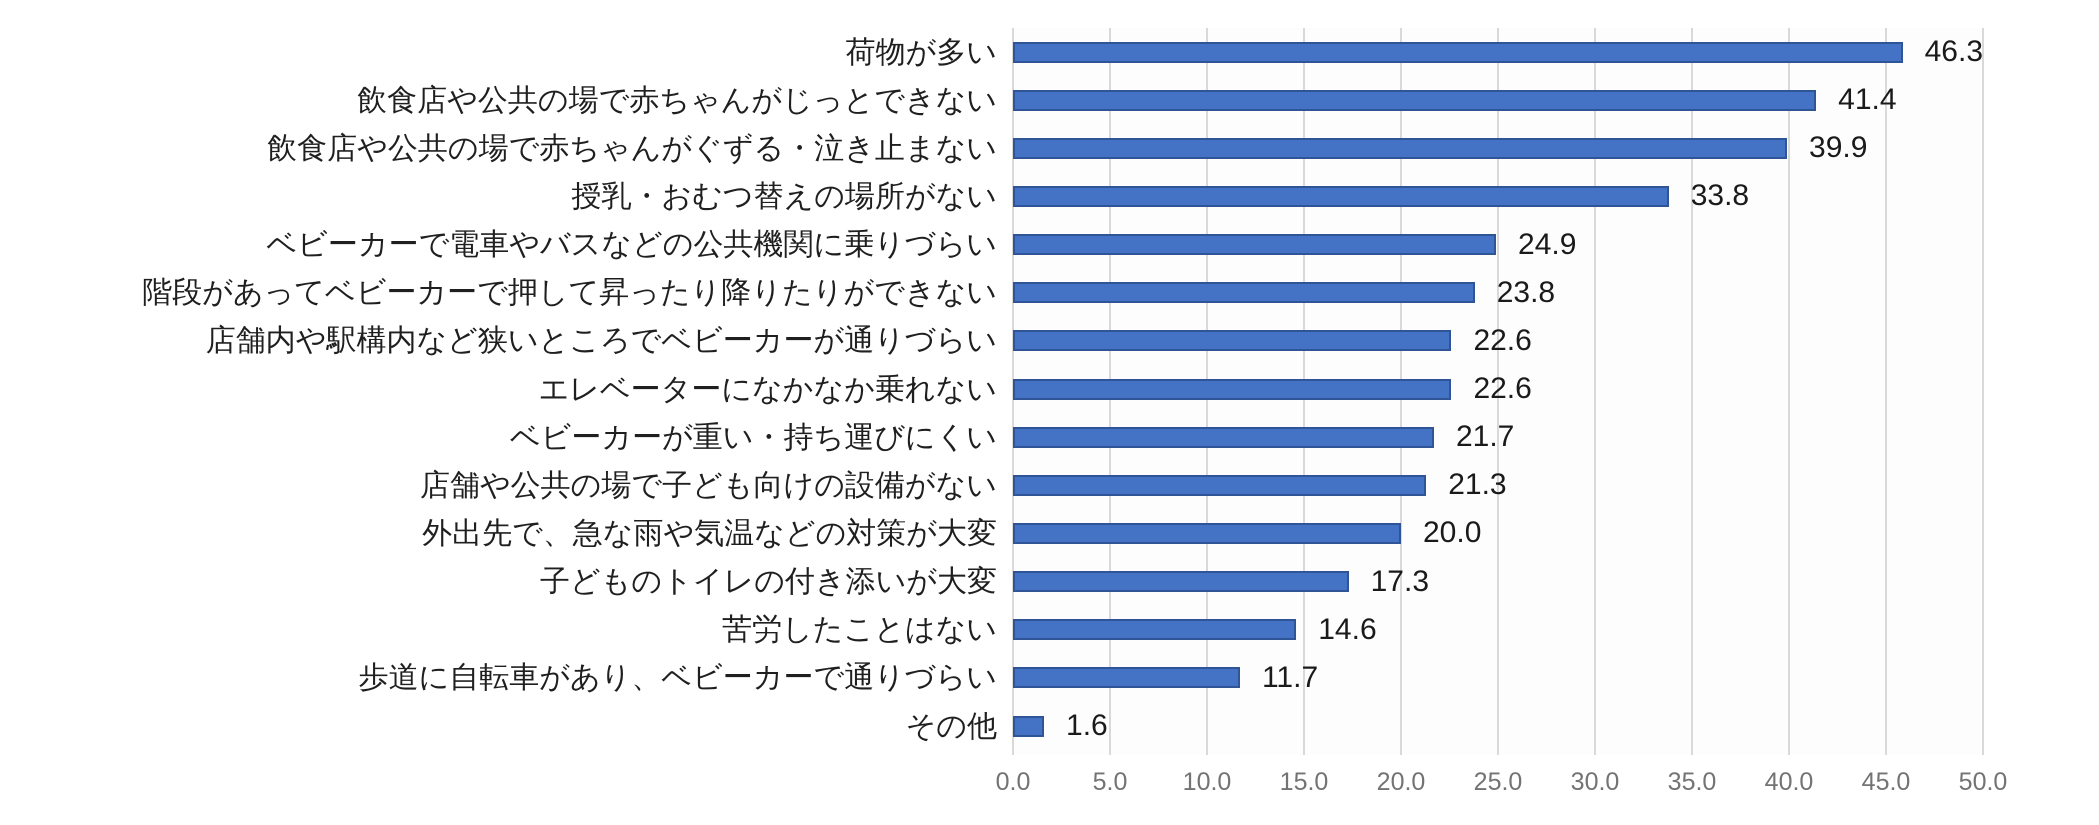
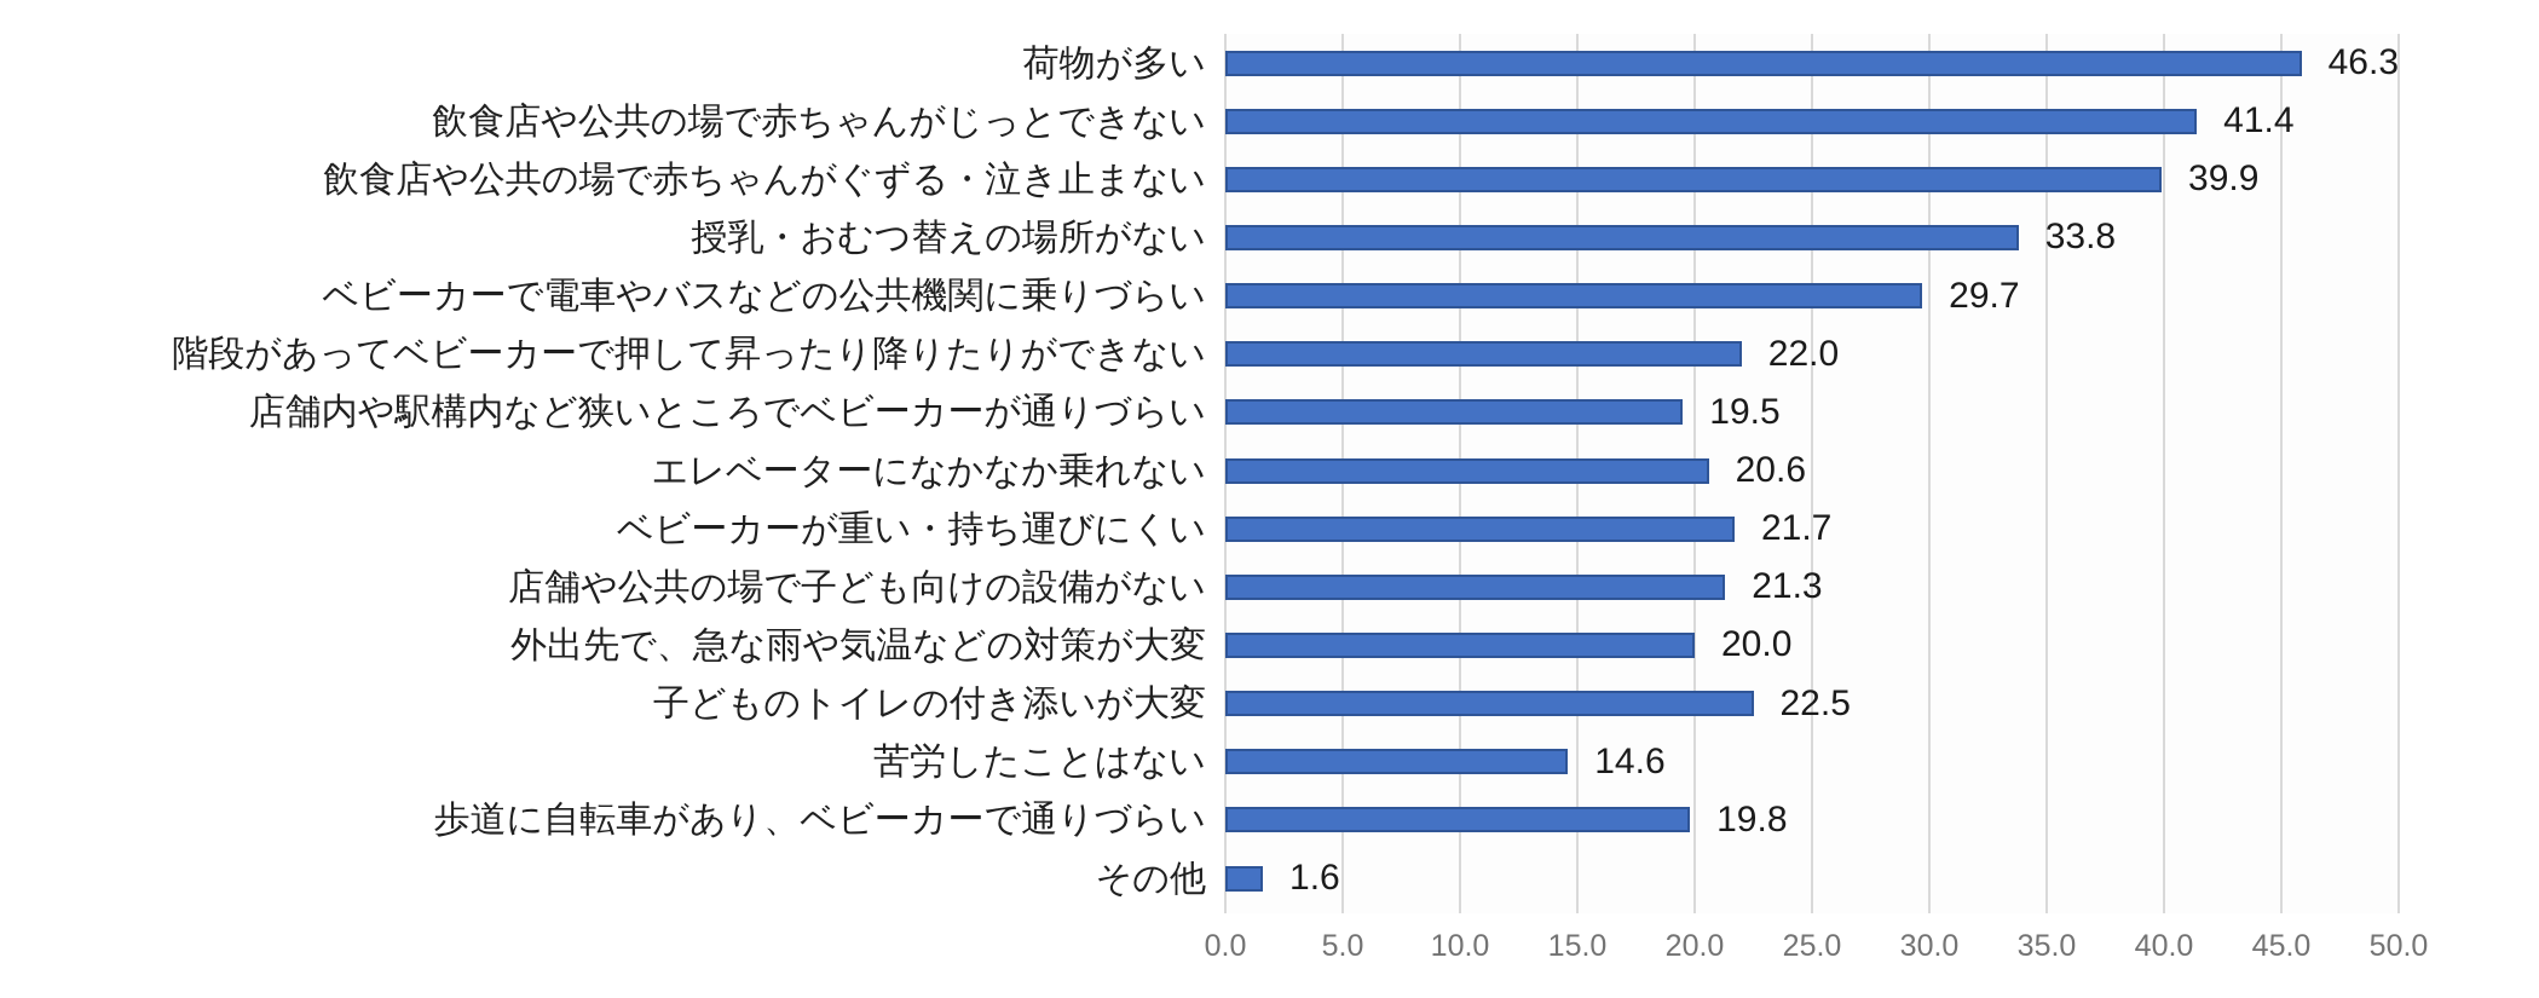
ベビーカーで電車やバスなどの公共機関に乗りづらい: 24.9 -> 29.7
階段があってベビーカーで押して昇ったり降りたりができない: 23.8 -> 22.0
店舗内や駅構内など狭いところでベビーカーが通りづらい: 22.6 -> 19.5
エレベーターになかなか乗れない: 22.6 -> 20.6
子どものトイレの付き添いが大変: 17.3 -> 22.5
歩道に自転車があり、ベビーカーで通りづらい: 11.7 -> 19.8
